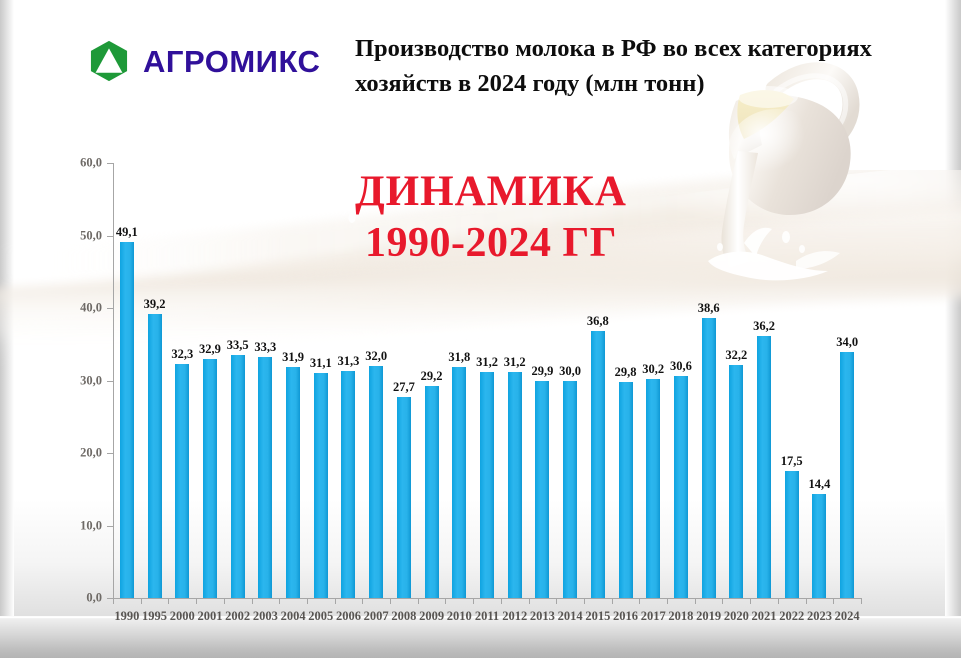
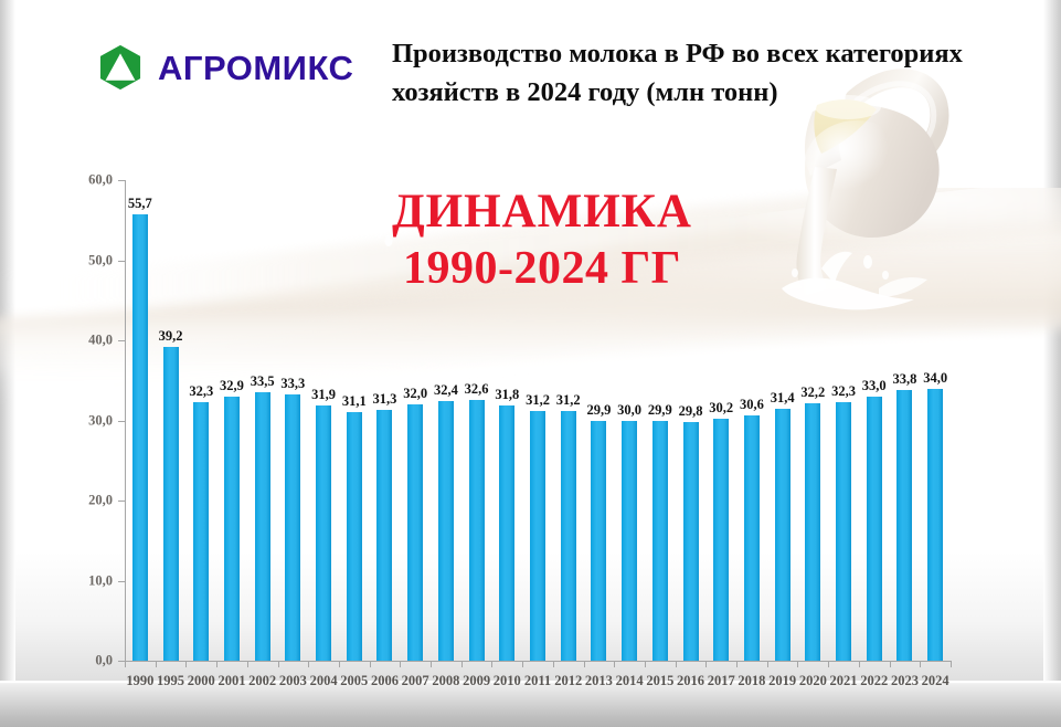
1990: 49,1 -> 55,7
2008: 27,7 -> 32,4
2009: 29,2 -> 32,6
2015: 36,8 -> 29,9
2019: 38,6 -> 31,4
2021: 36,2 -> 32,3
2022: 17,5 -> 33,0
2023: 14,4 -> 33,8
